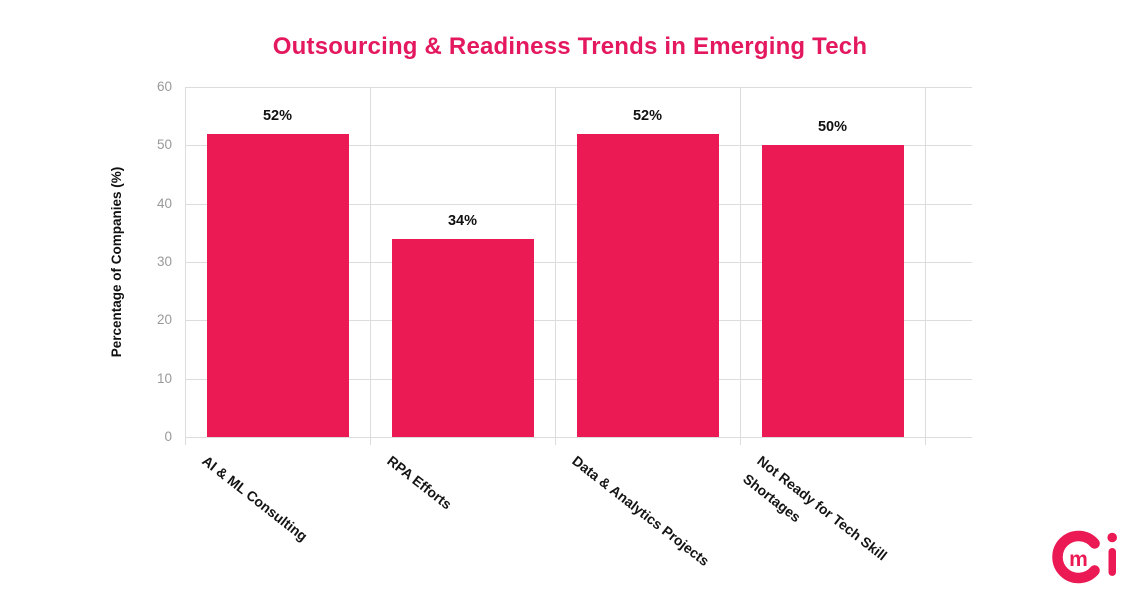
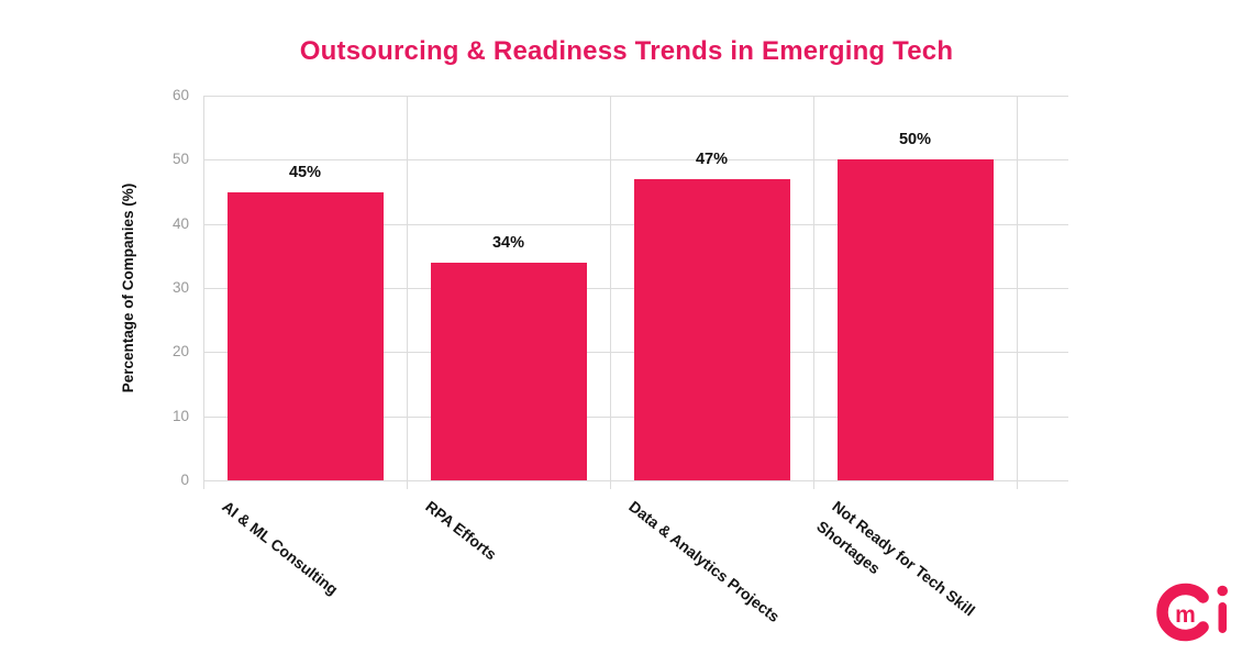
AI & ML Consulting: 52% -> 45%
Data & Analytics Projects: 52% -> 47%
